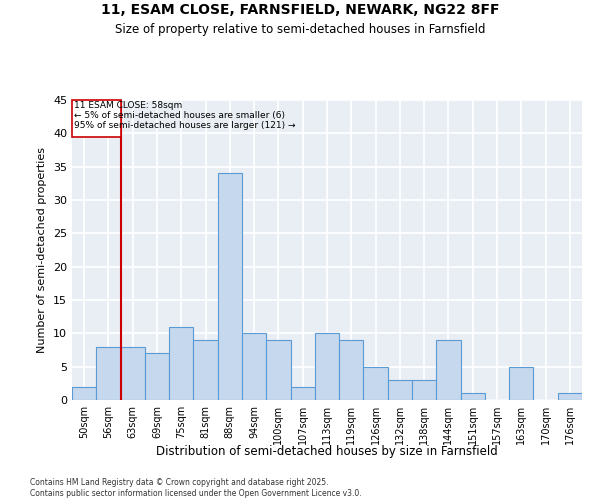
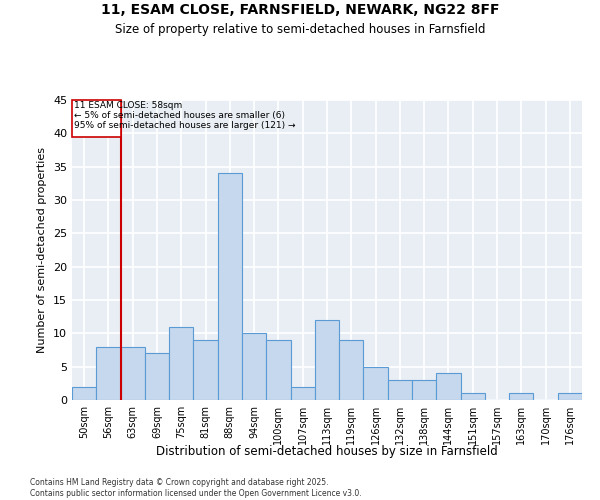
113sqm: 10 -> 12
144sqm: 9 -> 4
163sqm: 5 -> 1
